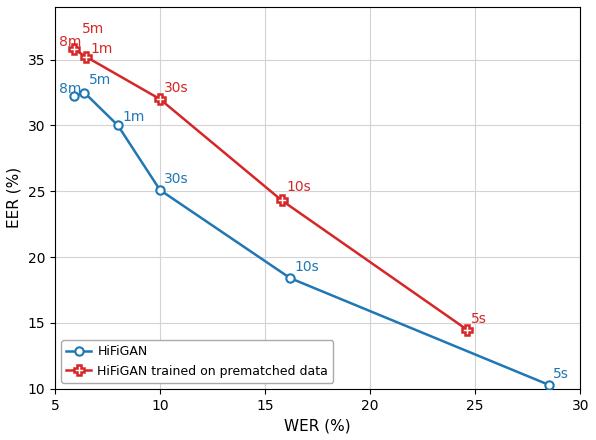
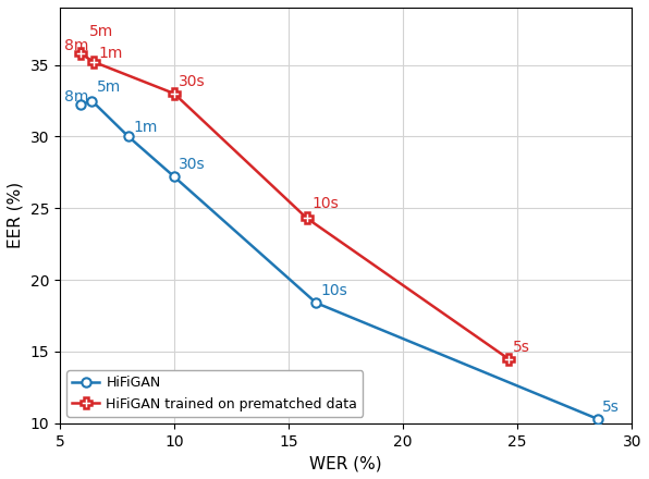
HiFiGAN/10: 25.1 -> 27.2
HiFiGAN trained on prematched data/10: 32.0 -> 33.0
